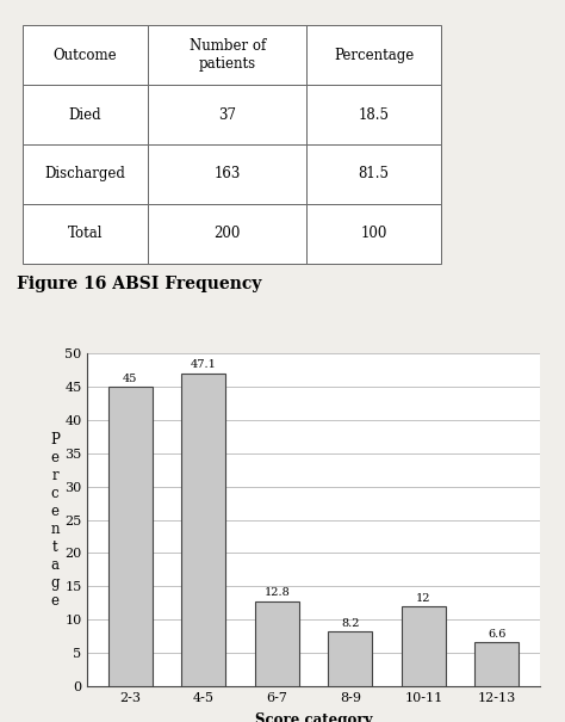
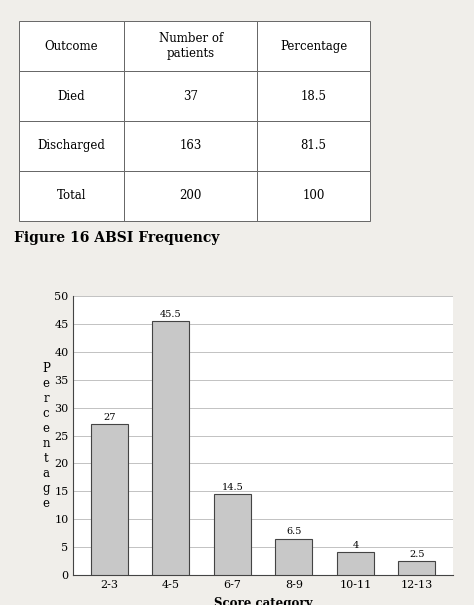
2-3: 45 -> 27
4-5: 47.1 -> 45.5
6-7: 12.8 -> 14.5
8-9: 8.2 -> 6.5
10-11: 12 -> 4
12-13: 6.6 -> 2.5
